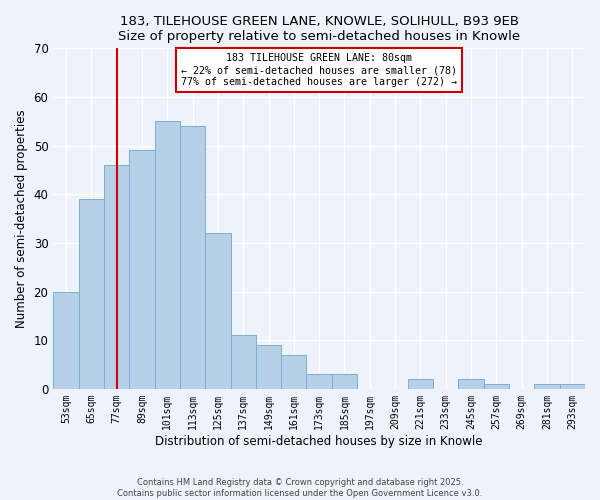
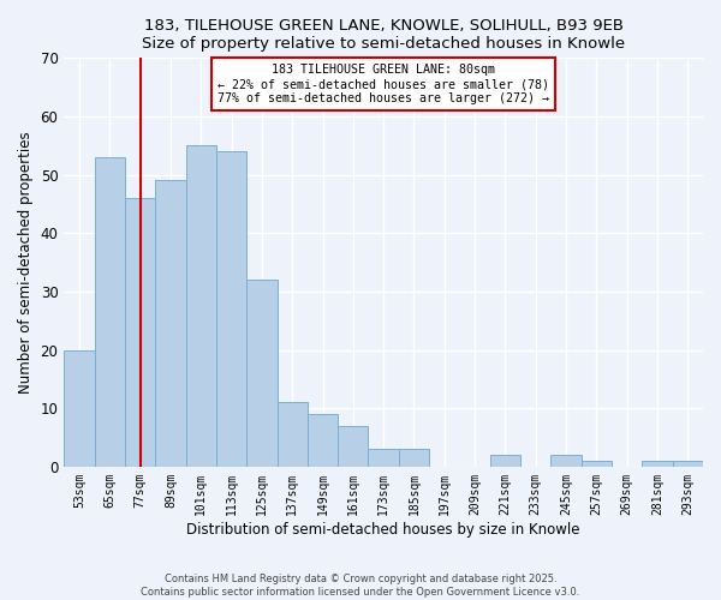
65sqm: 39 -> 53
